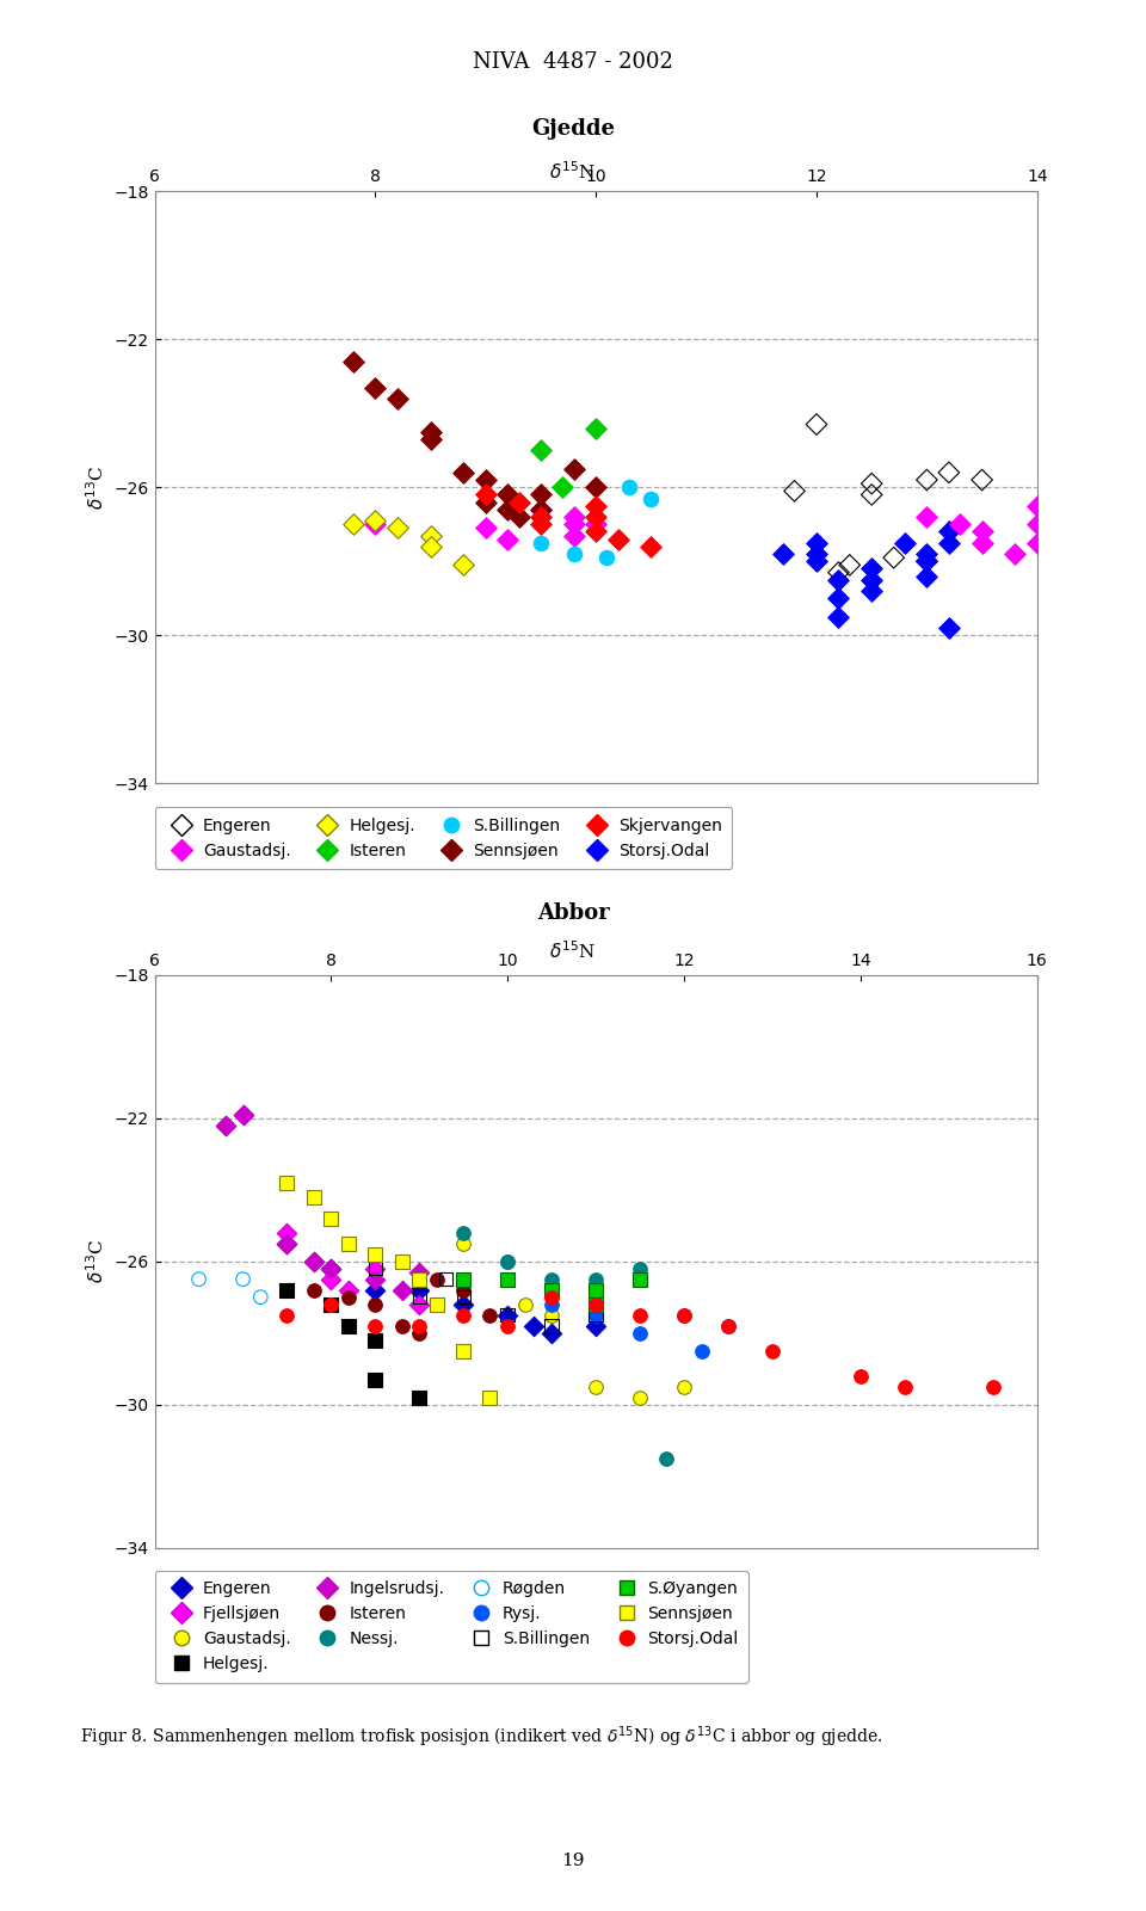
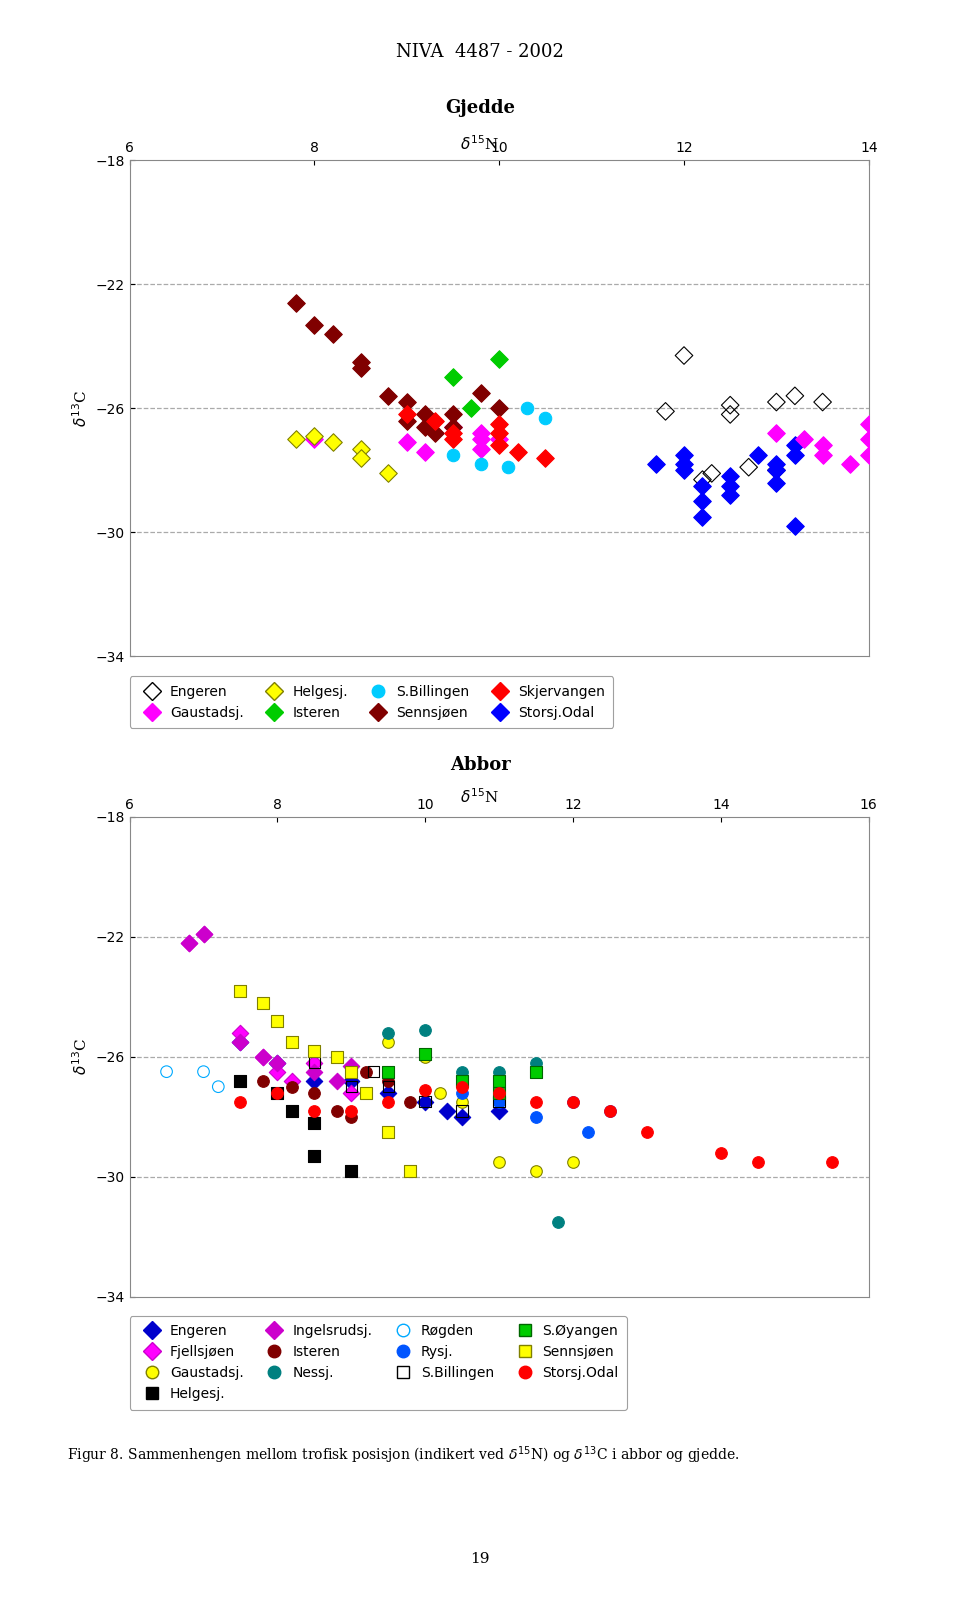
Nessj./10: -26.0 -> -25.1
S.Øyangen/10: -26.5 -> -25.9
Storsj.Odal/10: -27.8 -> -27.1
